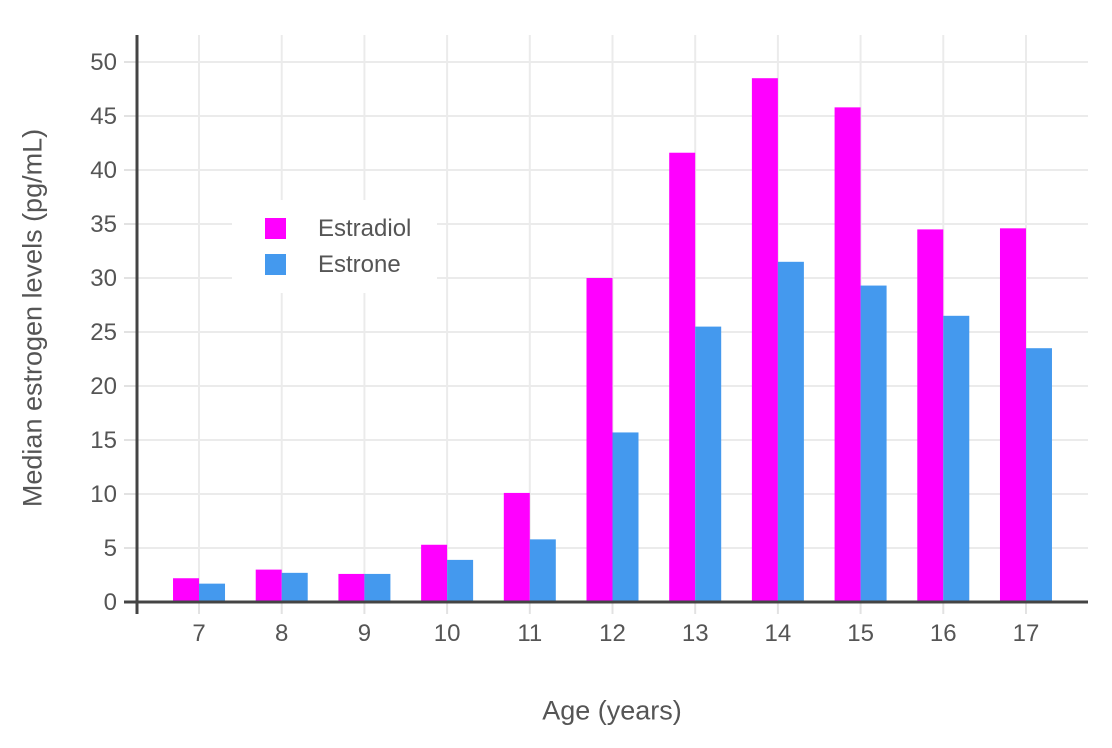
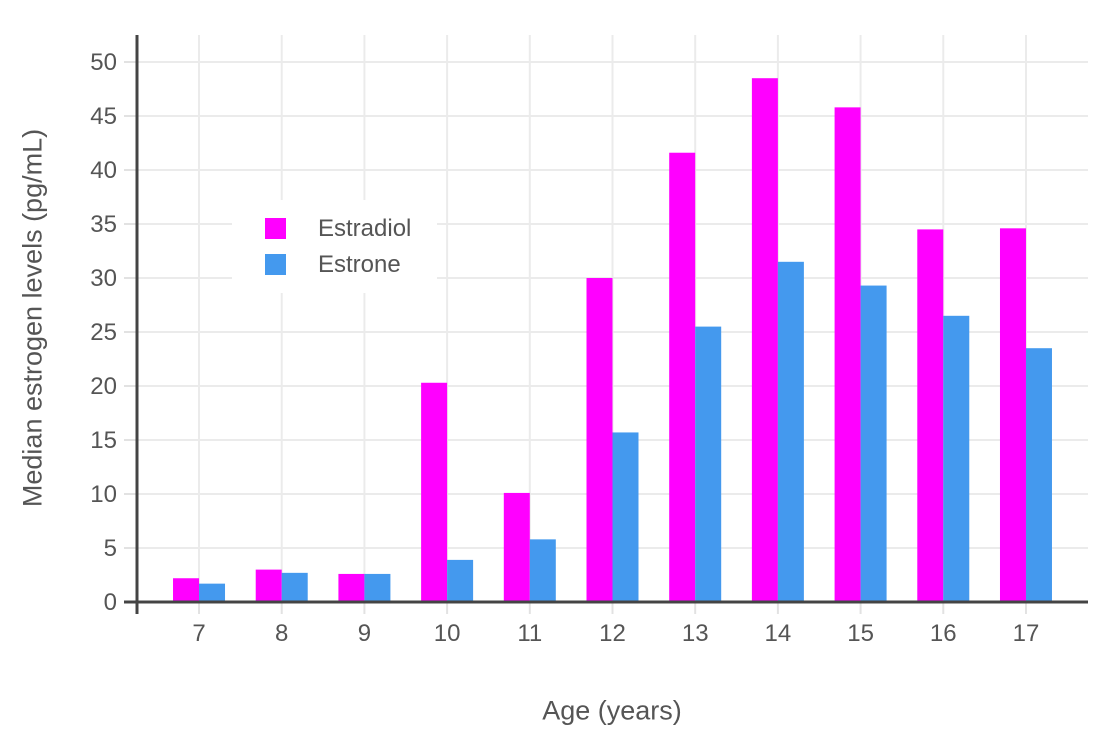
Estradiol/10: 5.3 -> 20.3
